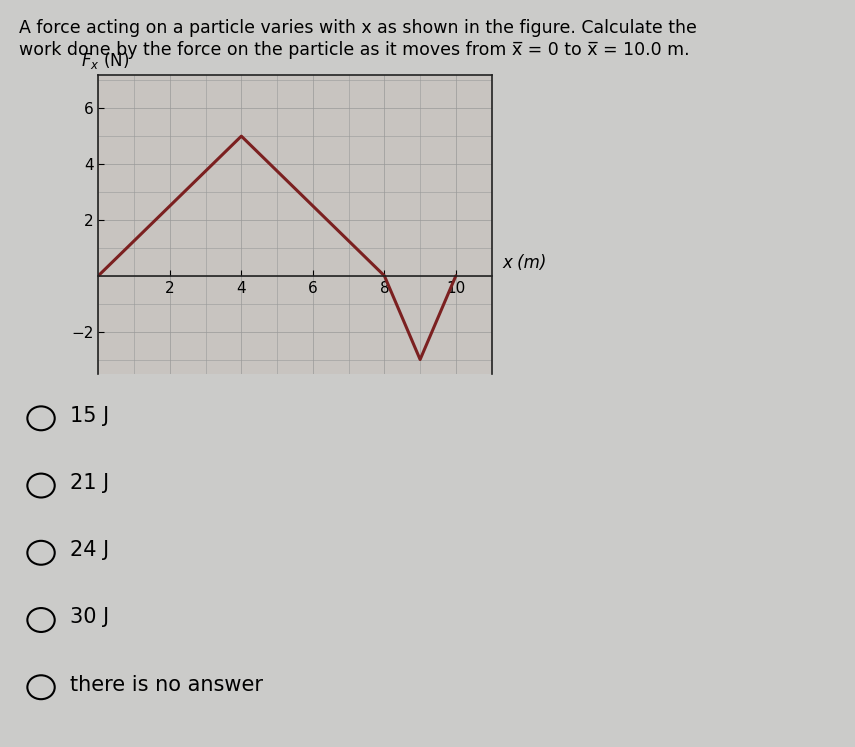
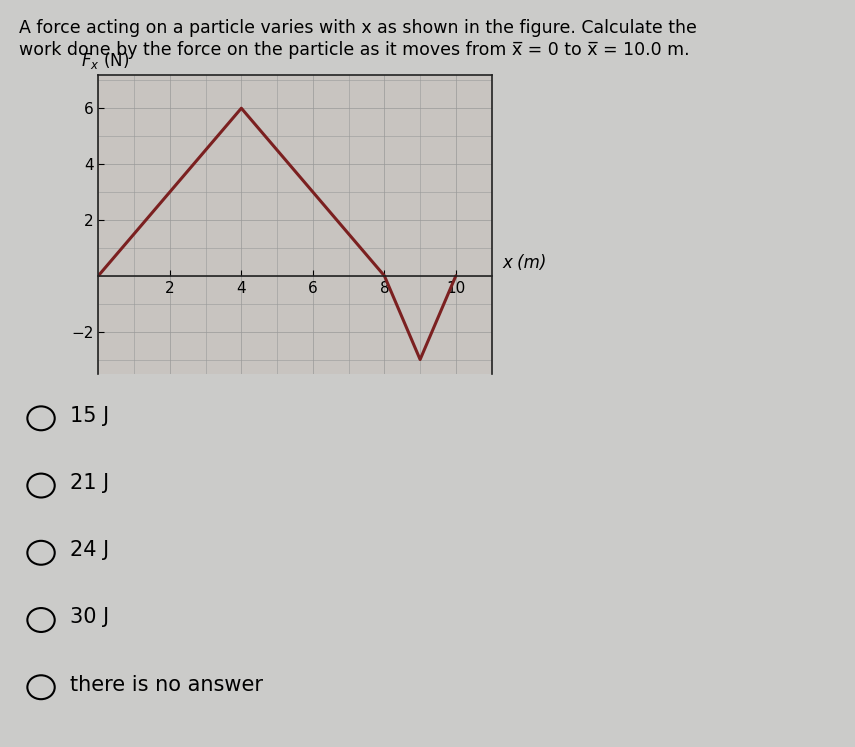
4: 5 -> 6
